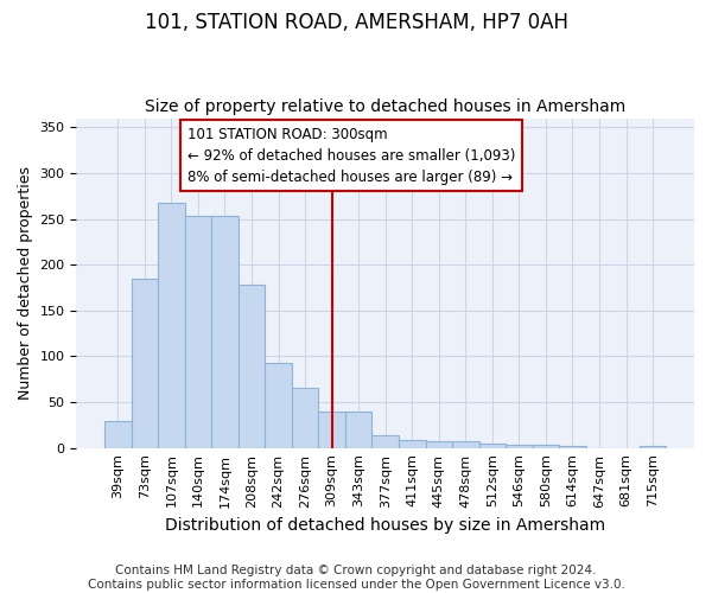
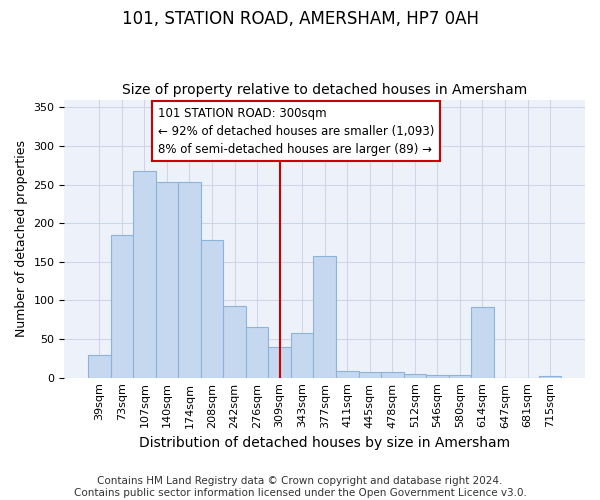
343sqm: 40 -> 58
377sqm: 14 -> 158
614sqm: 2 -> 92
